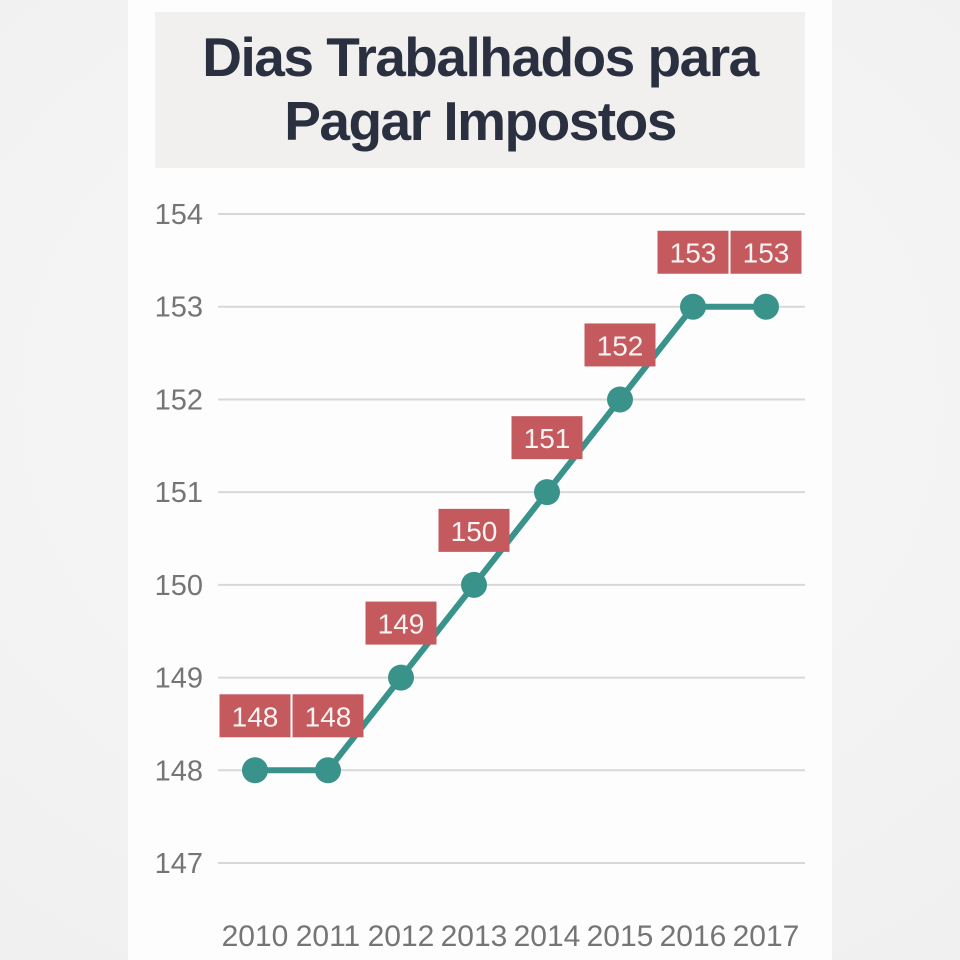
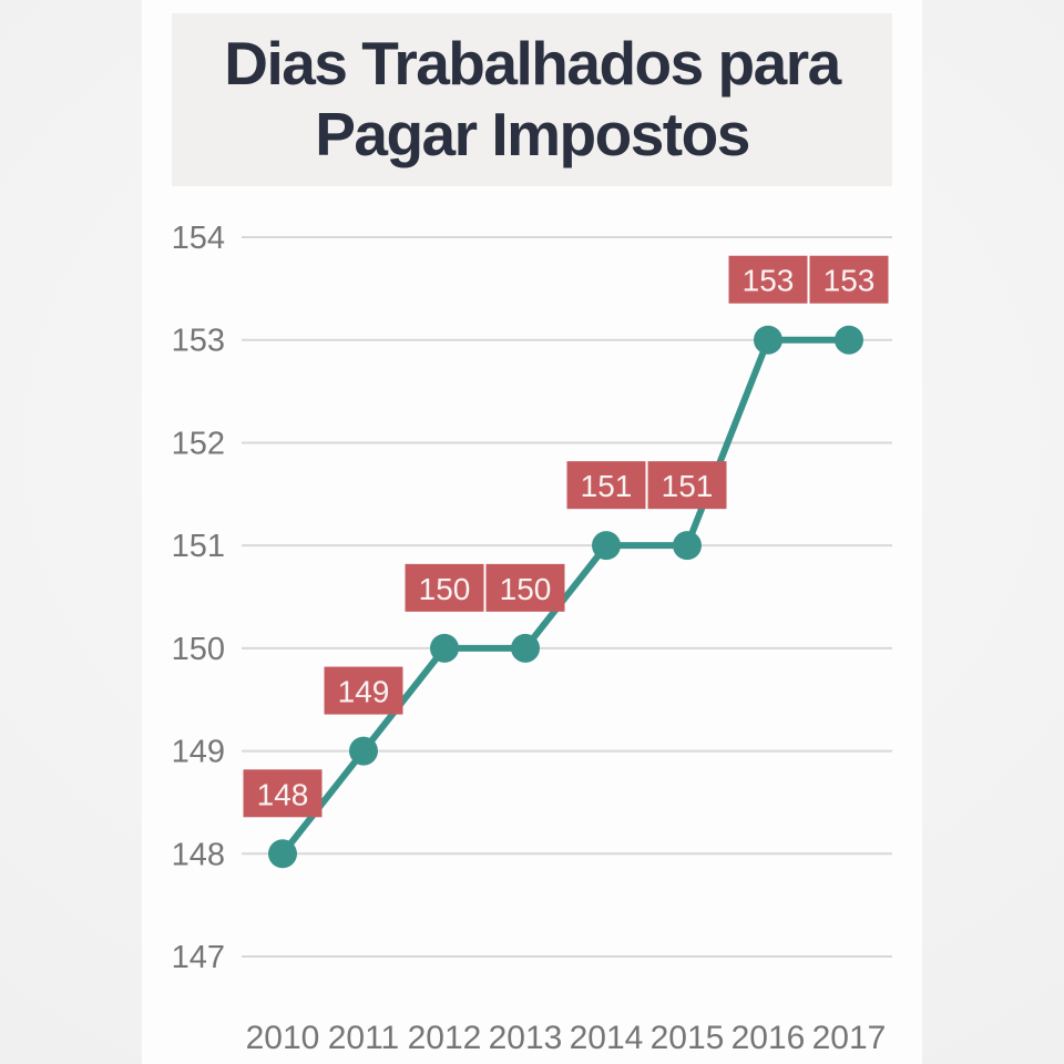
2011: 148 -> 149
2012: 149 -> 150
2015: 152 -> 151
